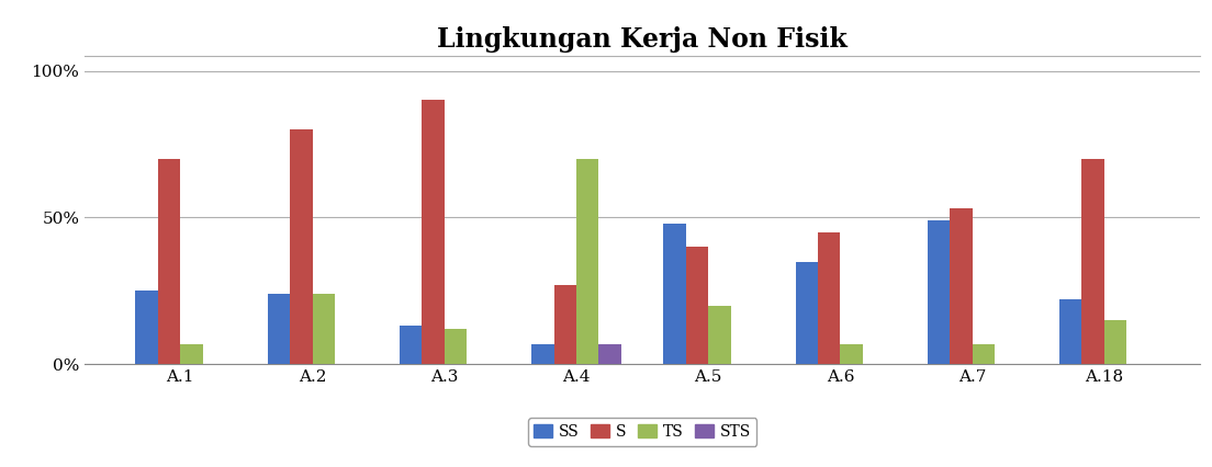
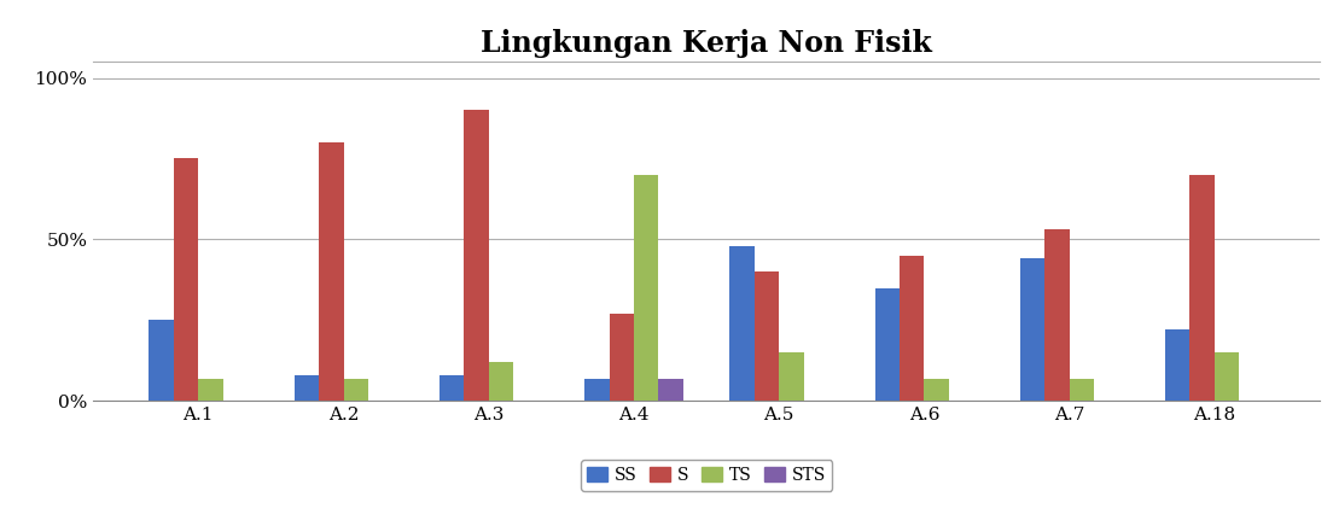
S/A.1: 70% -> 75%
SS/A.2: 24% -> 8%
TS/A.2: 24% -> 7%
SS/A.3: 13% -> 8%
TS/A.5: 20% -> 15%
SS/A.7: 49% -> 44%
